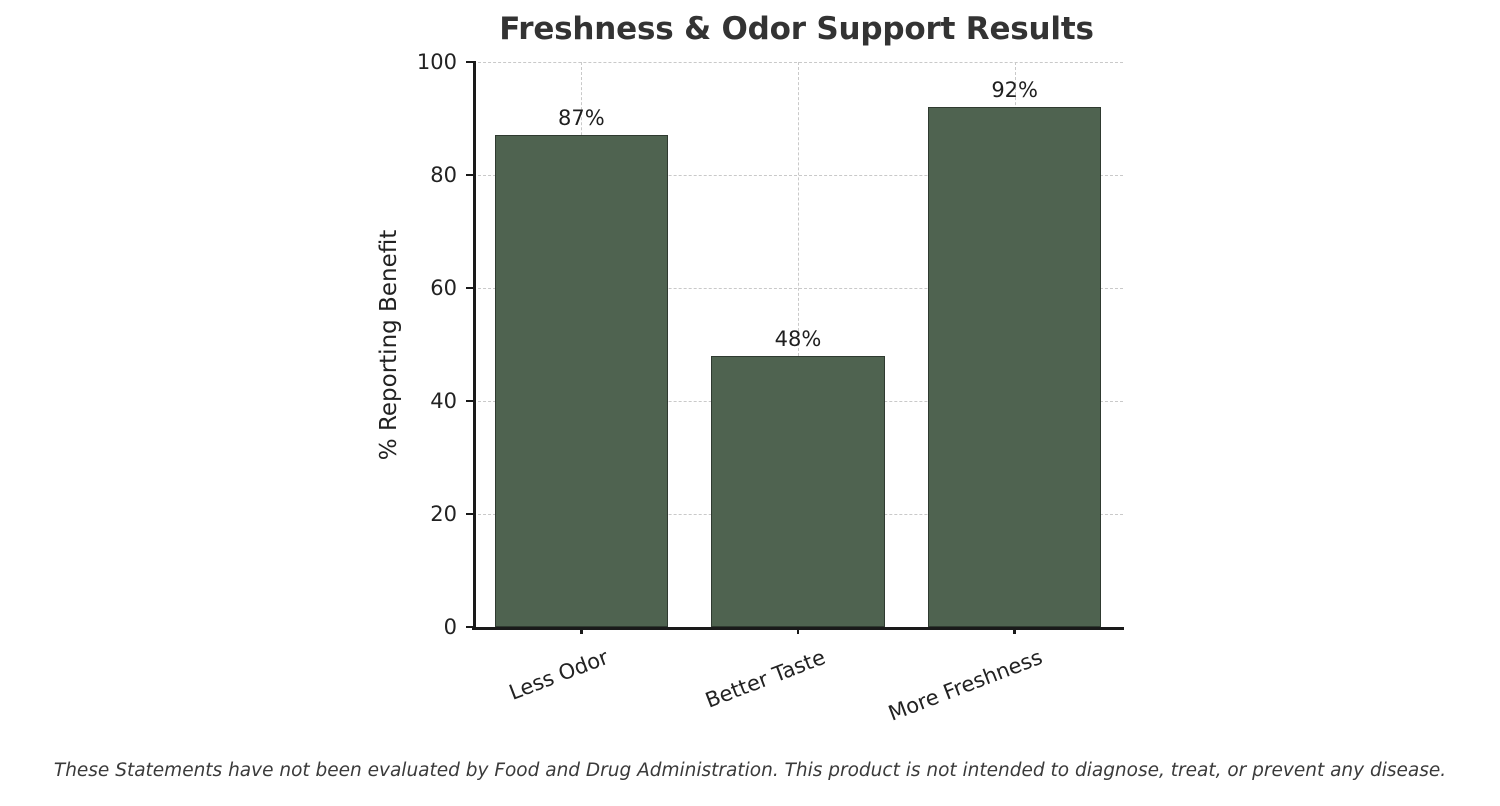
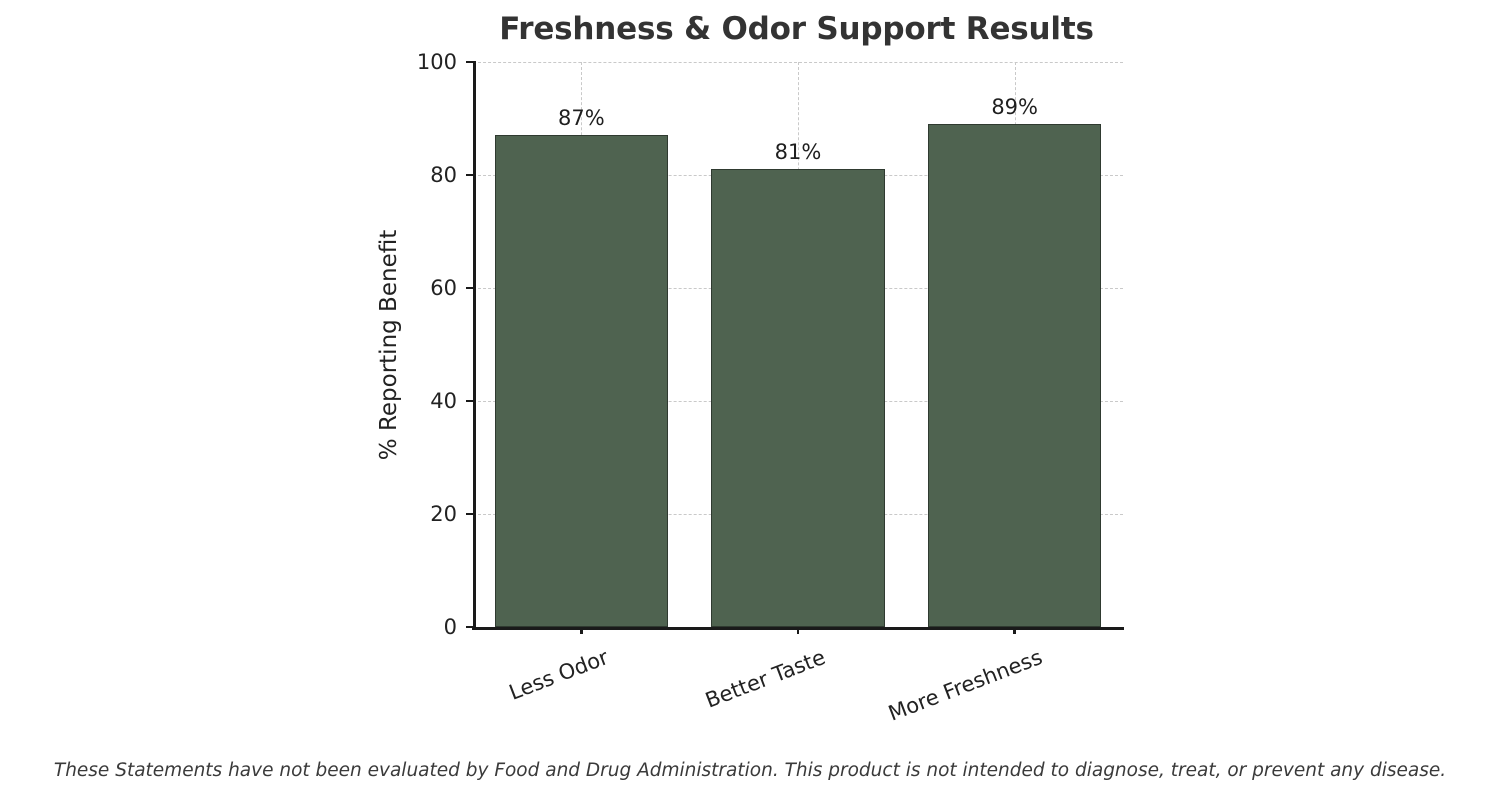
Better Taste: 48% -> 81%
More Freshness: 92% -> 89%
